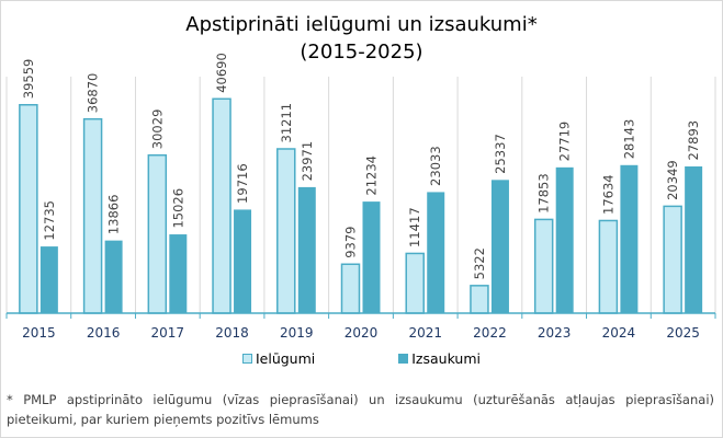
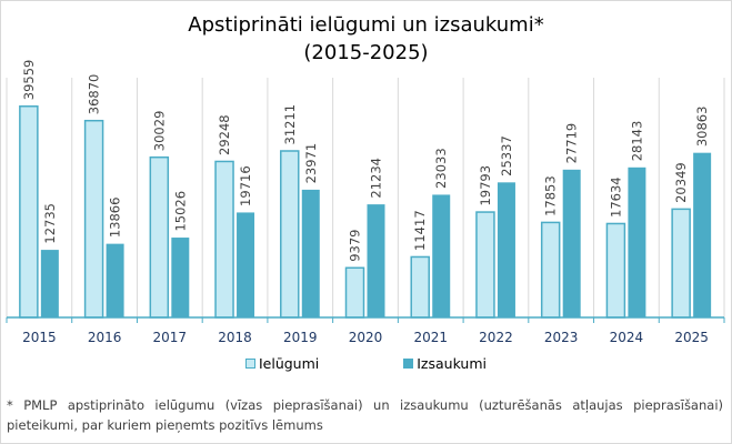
Ielūgumi/2018: 40690 -> 29248
Ielūgumi/2022: 5322 -> 19793
Izsaukumi/2025: 27893 -> 30863
